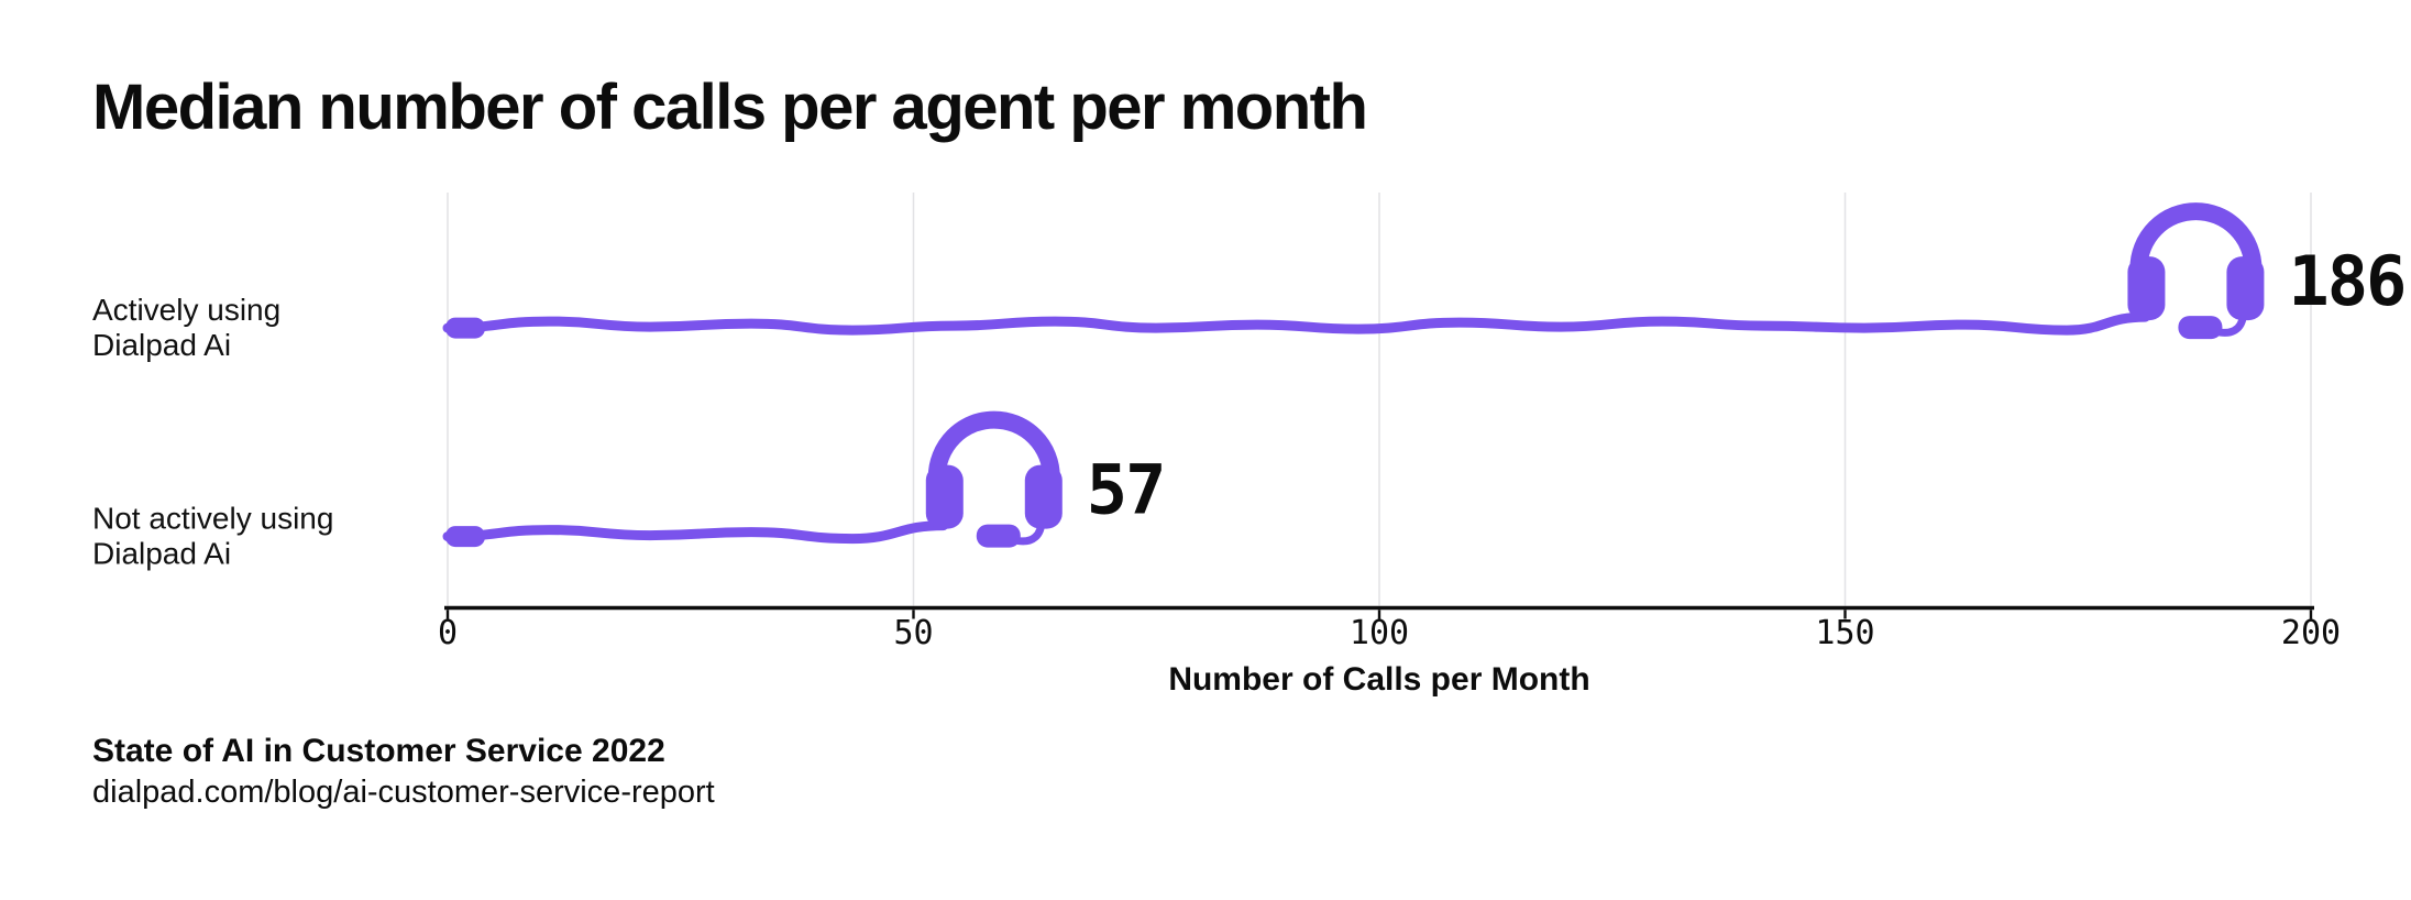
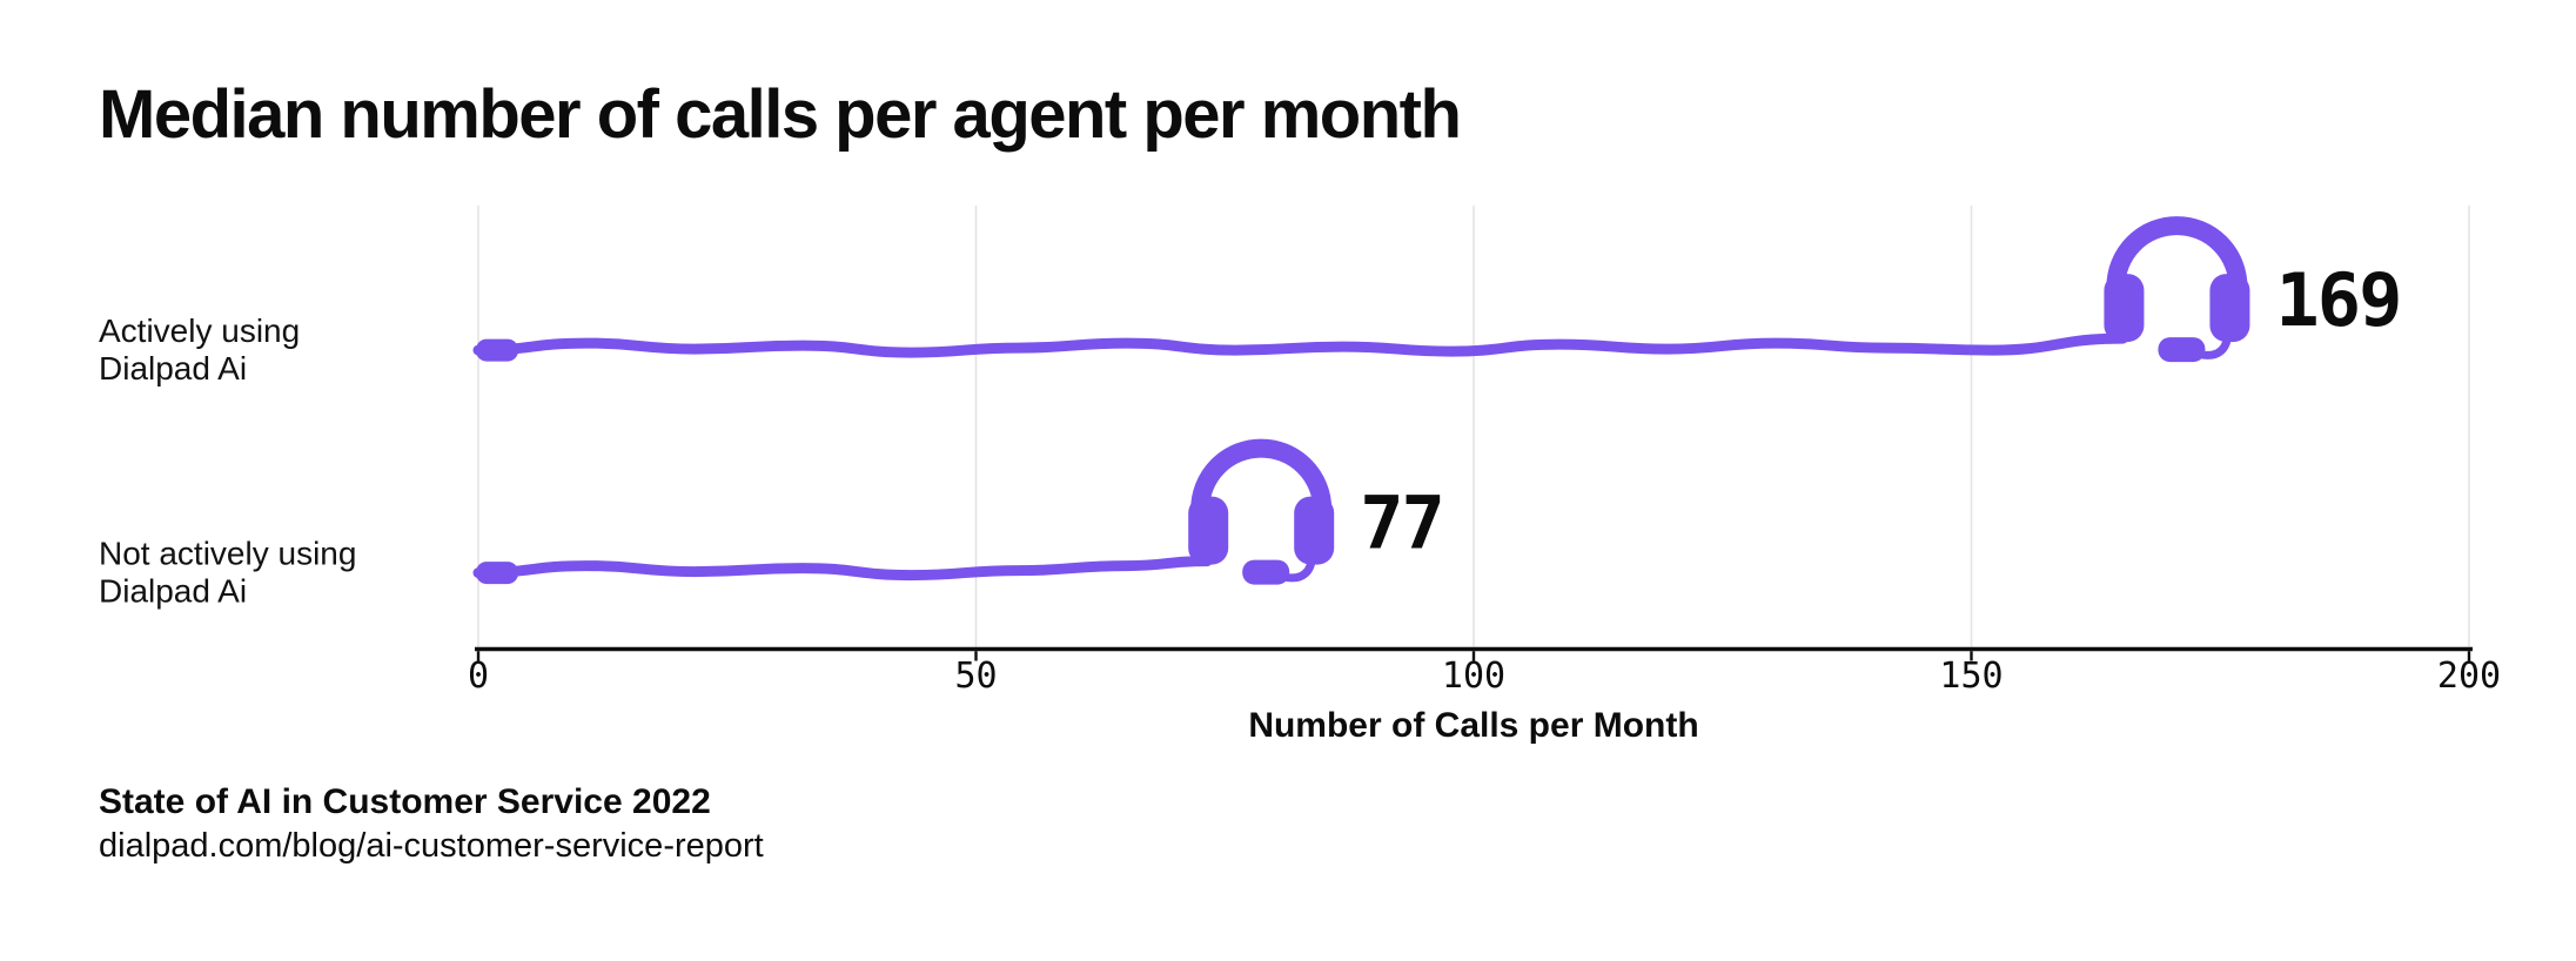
Actively using Dialpad Ai: 186 -> 169
Not actively using Dialpad Ai: 57 -> 77
